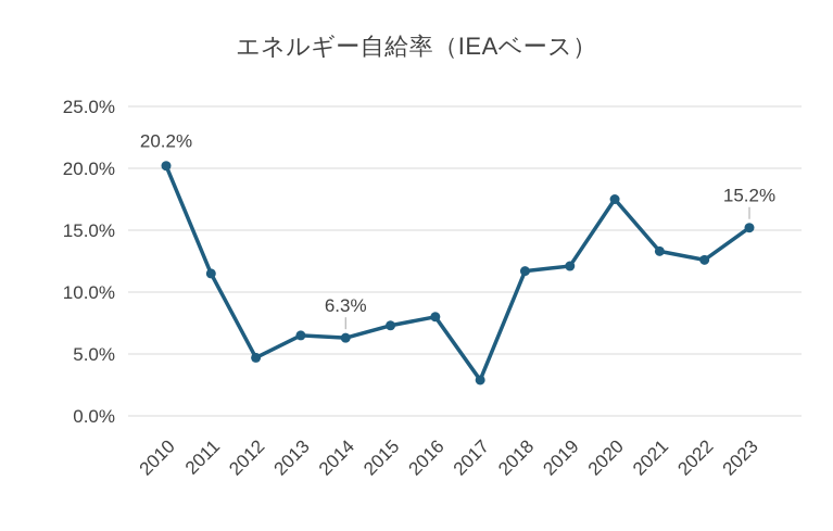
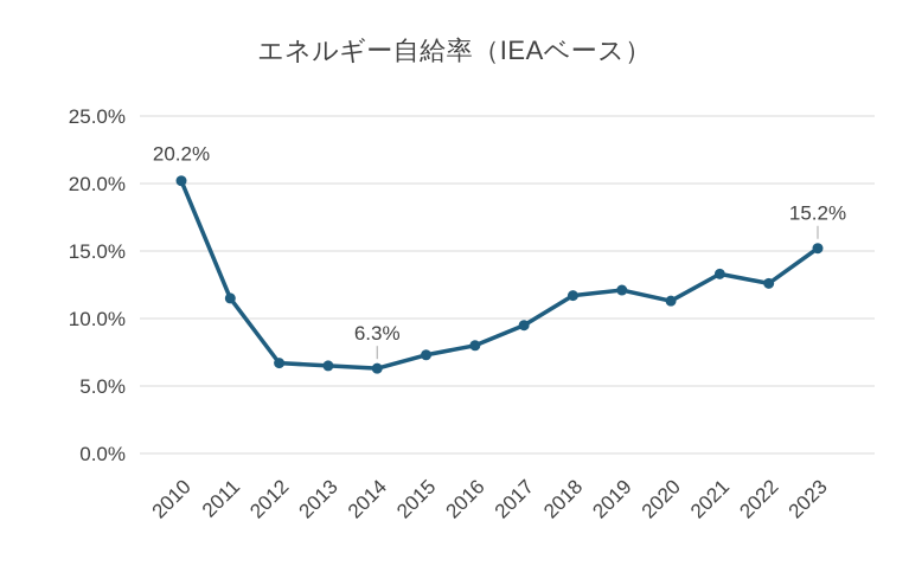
2012: 4.7% -> 6.7%
2017: 2.9% -> 9.5%
2020: 17.5% -> 11.3%
